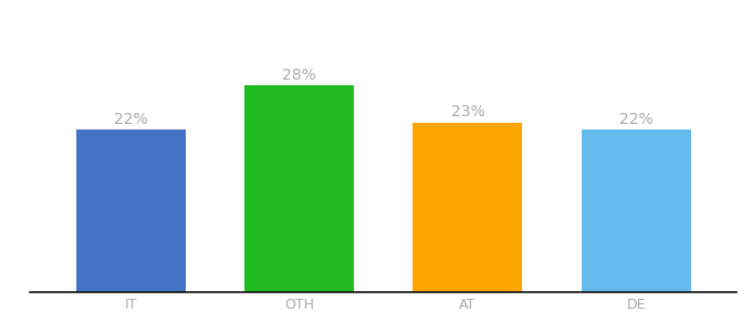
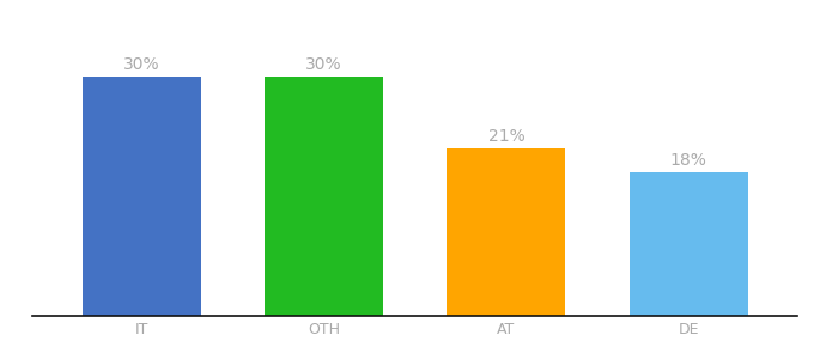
IT: 22% -> 30%
OTH: 28% -> 30%
AT: 23% -> 21%
DE: 22% -> 18%
